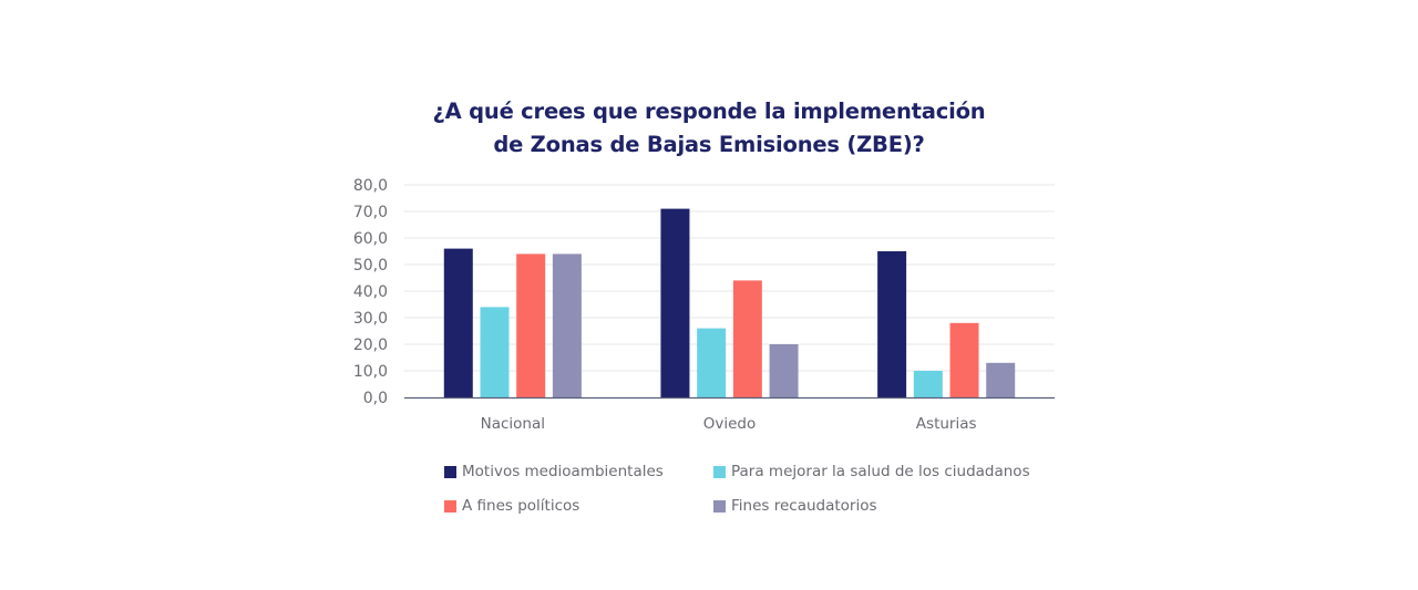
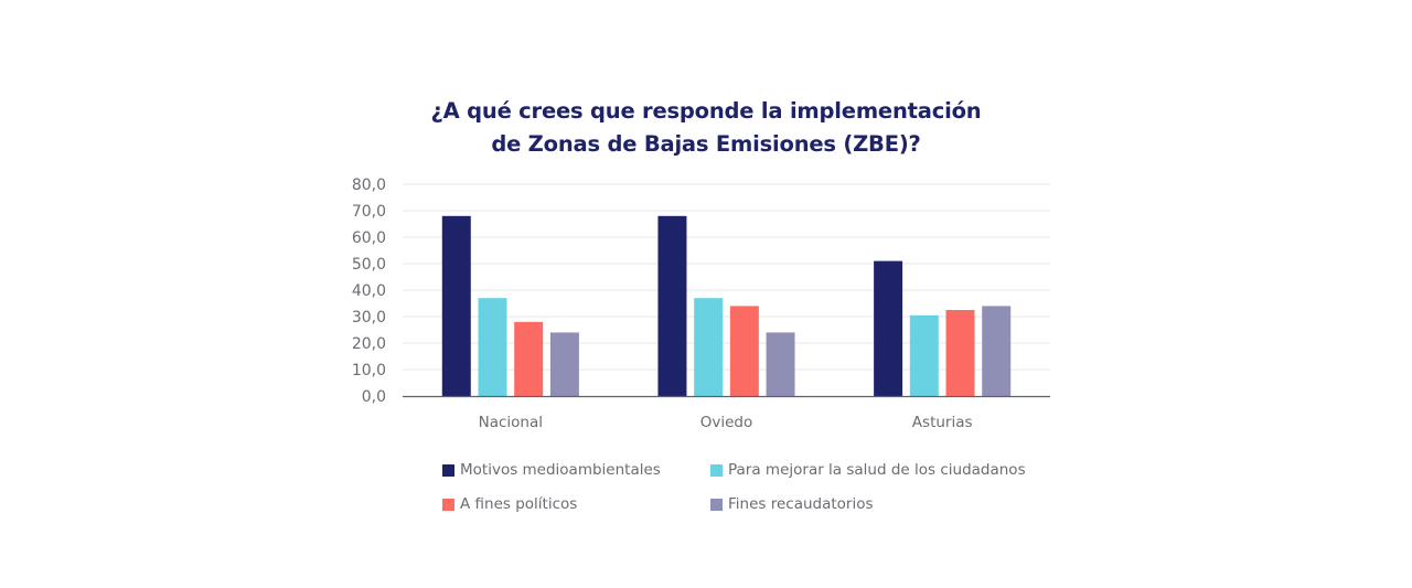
Motivos medioambientales/Nacional: 56 -> 68
Para mejorar la salud de los ciudadanos/Nacional: 34 -> 37
A fines políticos/Nacional: 54 -> 28
Fines recaudatorios/Nacional: 54 -> 24
Motivos medioambientales/Oviedo: 71 -> 68
Para mejorar la salud de los ciudadanos/Oviedo: 26 -> 37
A fines políticos/Oviedo: 44 -> 34
Fines recaudatorios/Oviedo: 20 -> 24
Motivos medioambientales/Asturias: 55 -> 51
Para mejorar la salud de los ciudadanos/Asturias: 10 -> 30
A fines políticos/Asturias: 28 -> 32
Fines recaudatorios/Asturias: 13 -> 34
